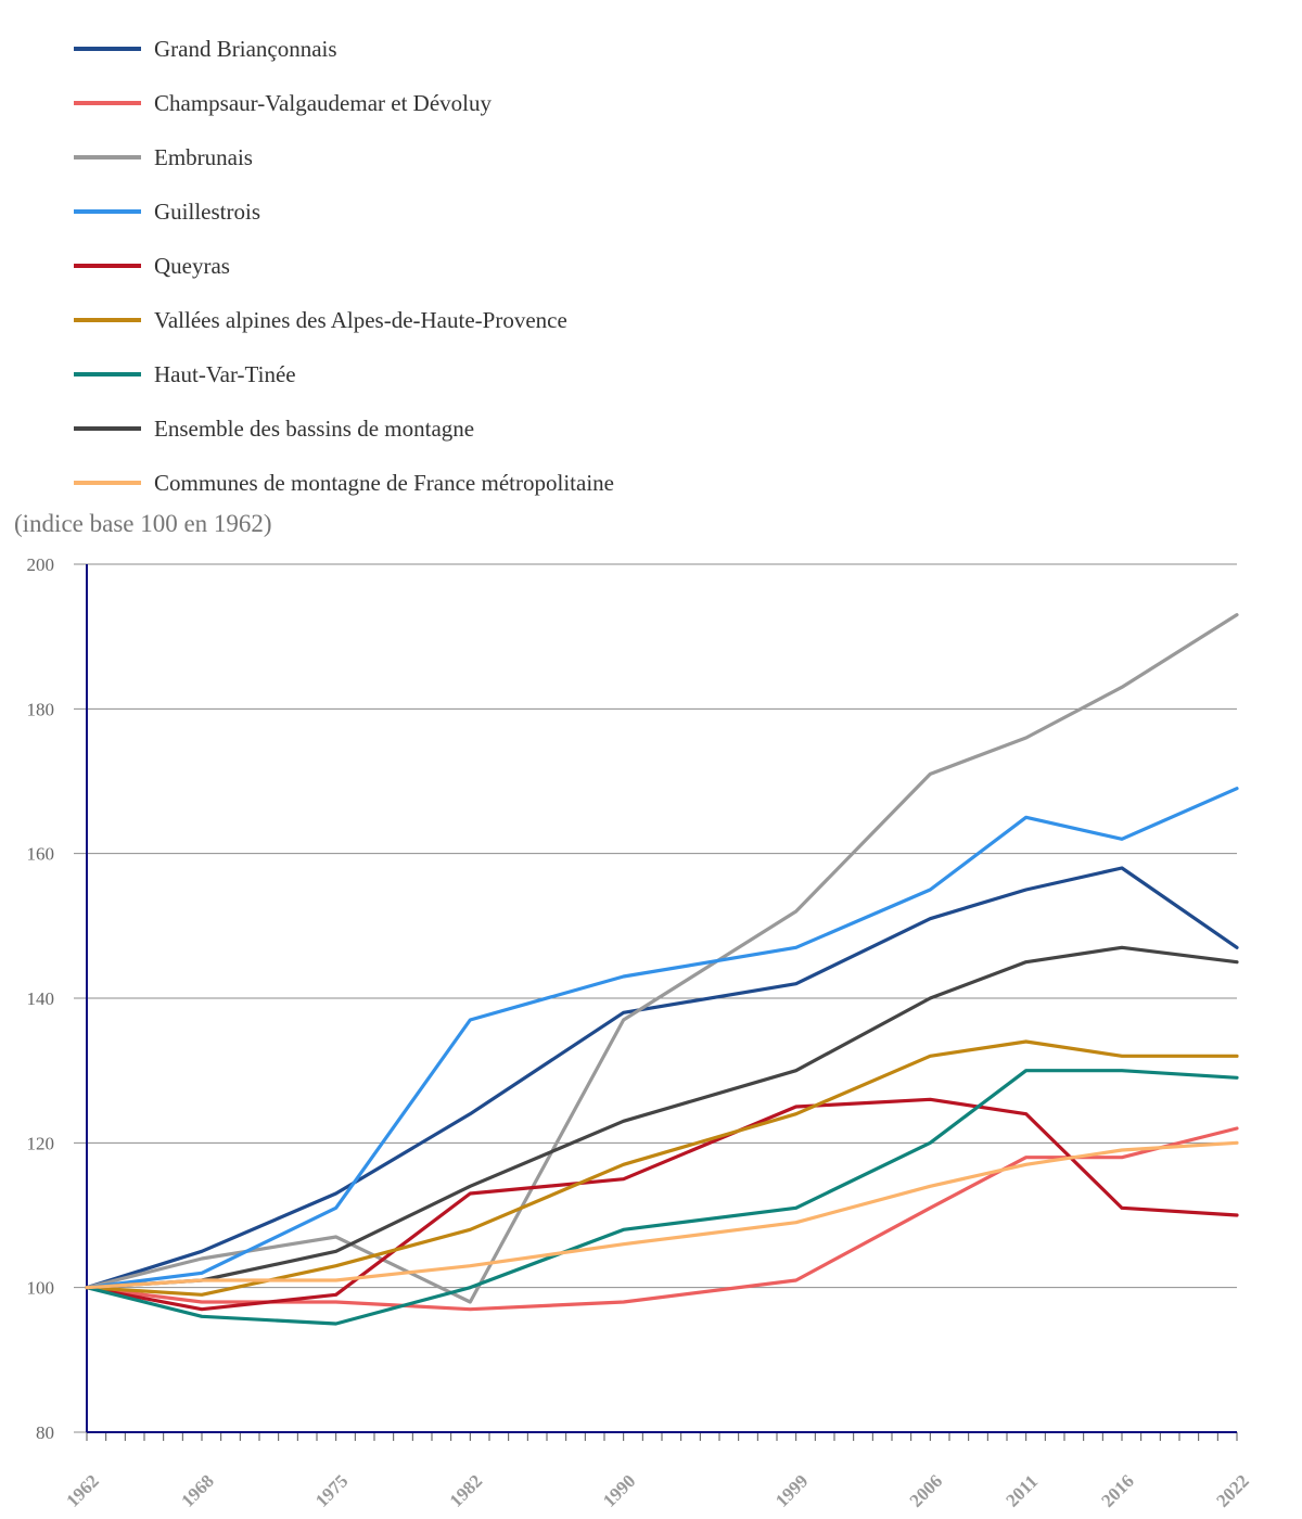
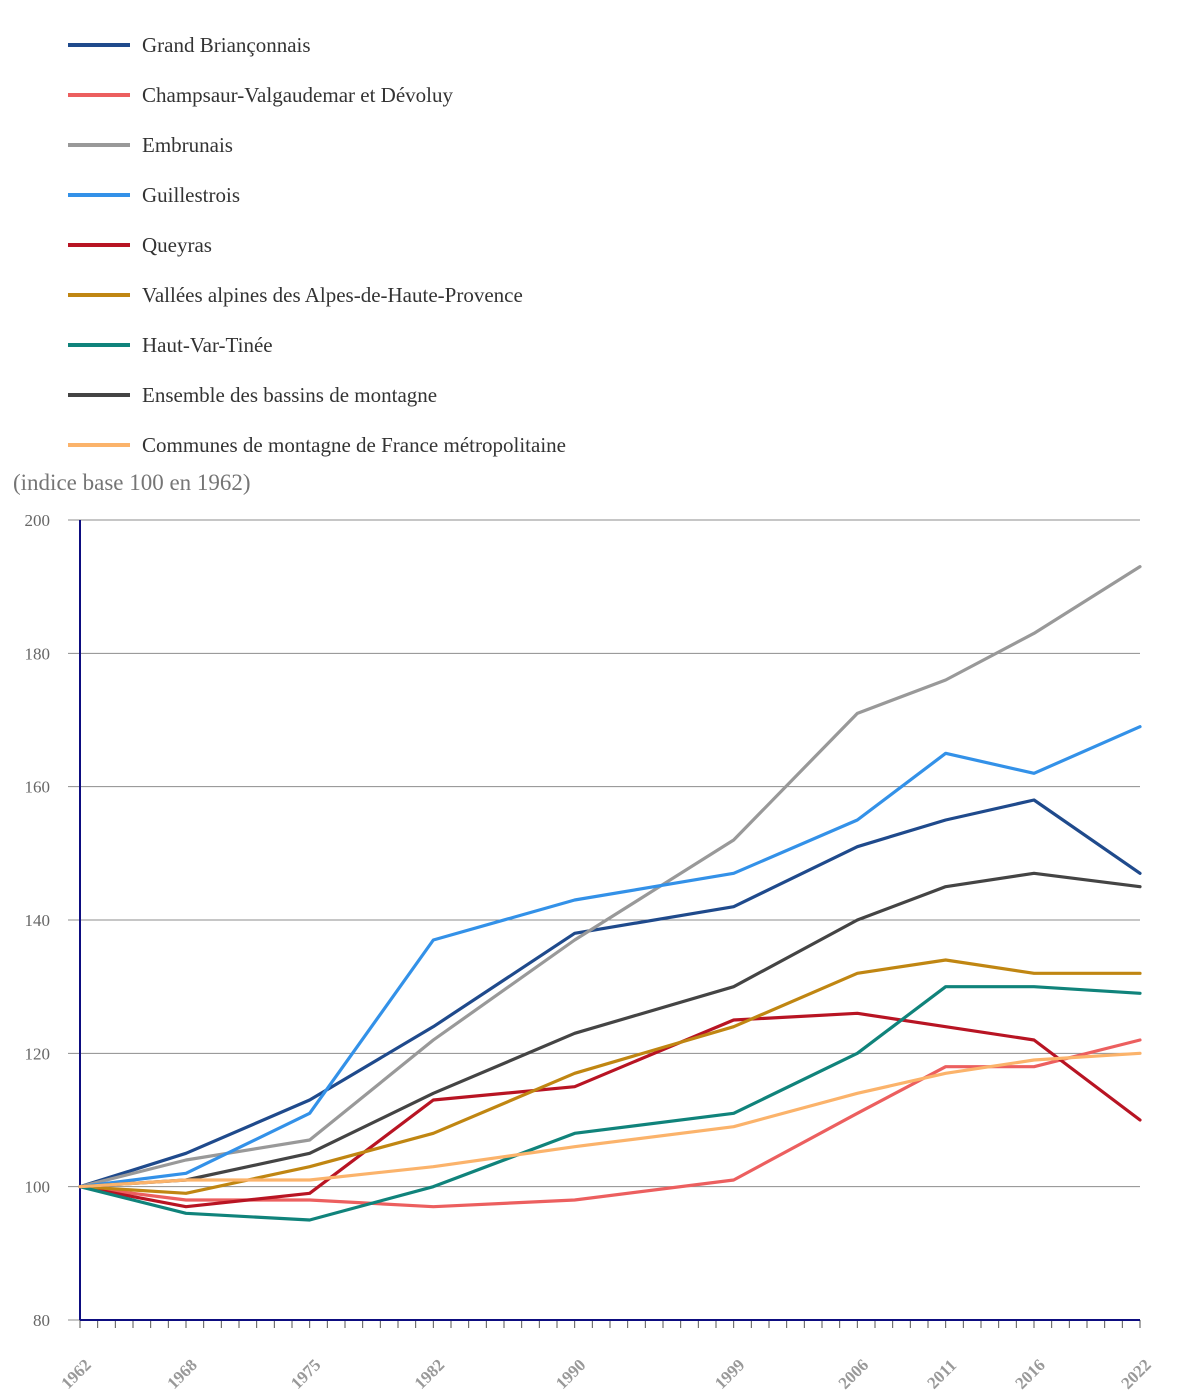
Embrunais/1982: 98 -> 122
Queyras/2016: 111 -> 122
